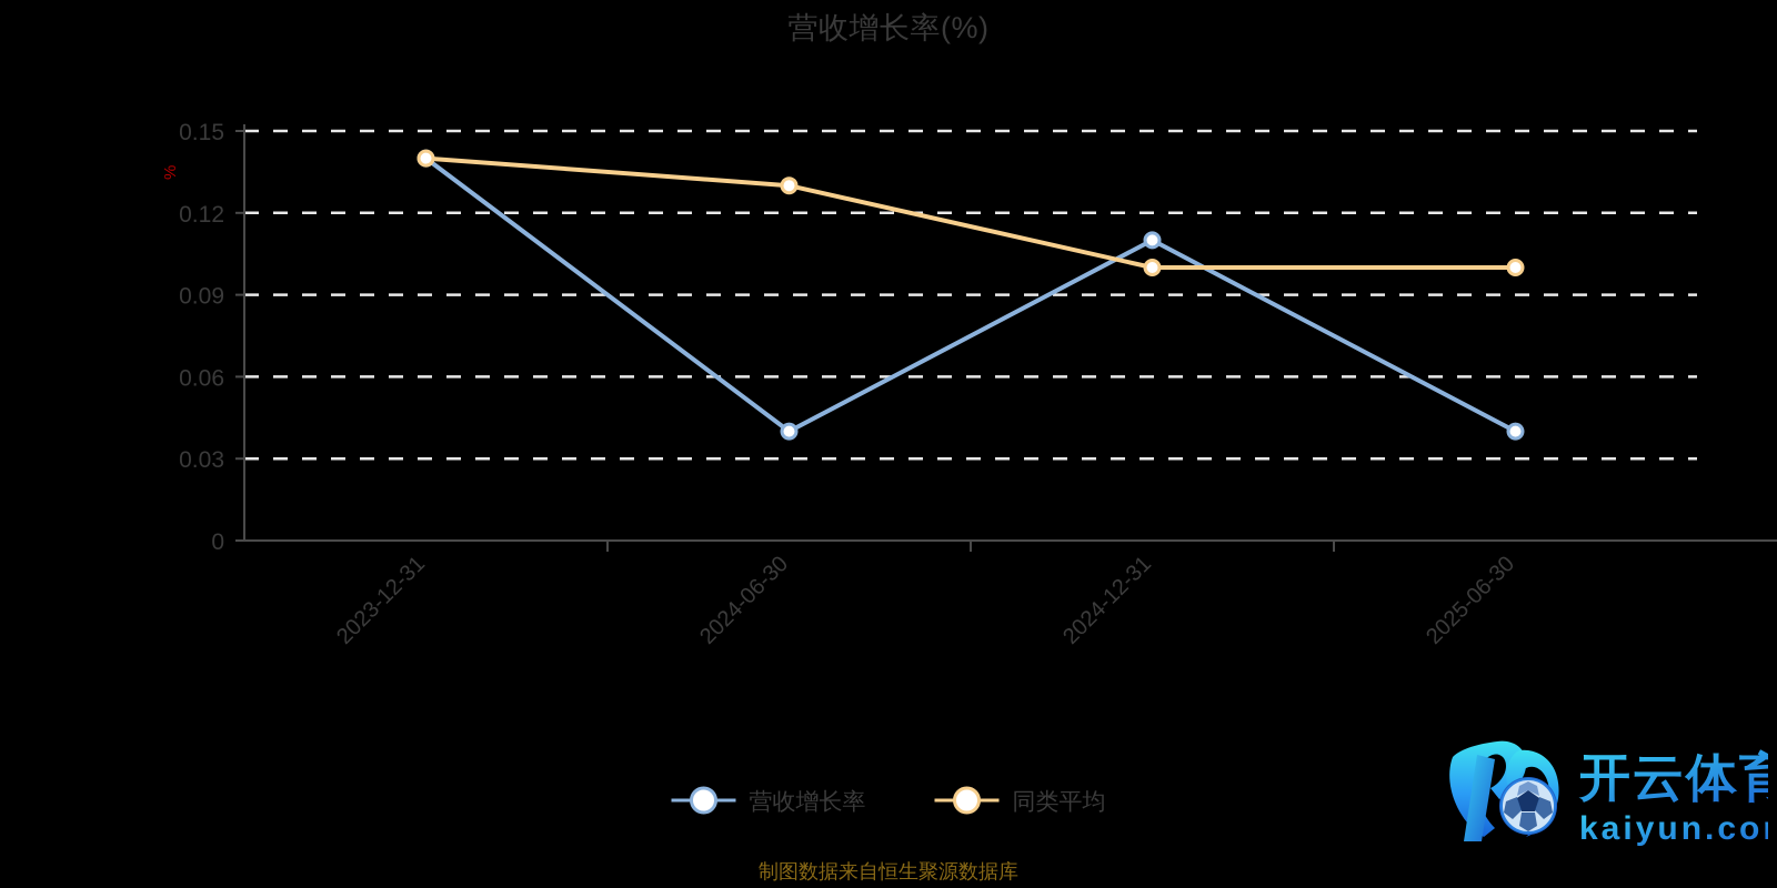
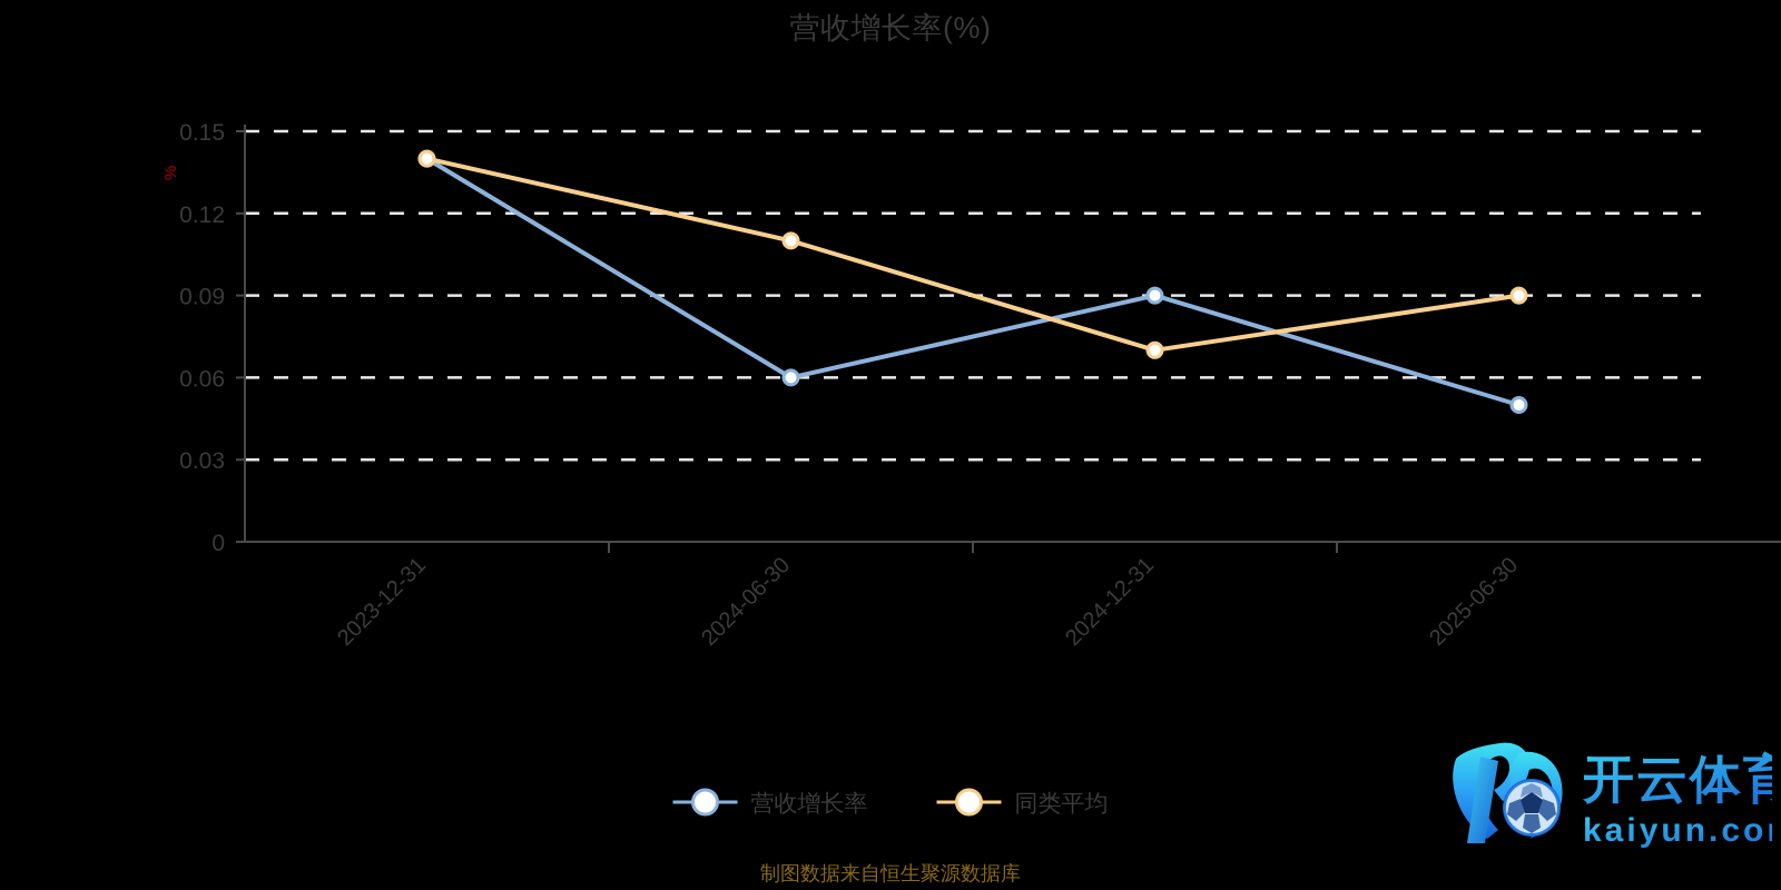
营收增长率/2024-06-30: 0.04 -> 0.06
同类平均/2024-06-30: 0.13 -> 0.11
营收增长率/2024-12-31: 0.11 -> 0.09
同类平均/2024-12-31: 0.10 -> 0.07
营收增长率/2025-06-30: 0.04 -> 0.05
同类平均/2025-06-30: 0.10 -> 0.09
